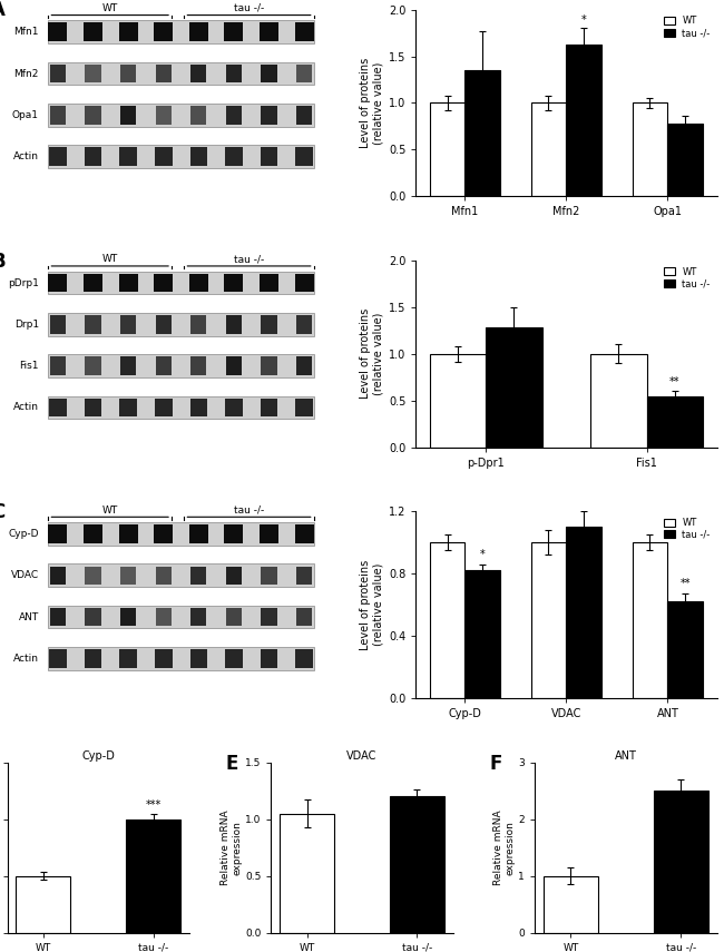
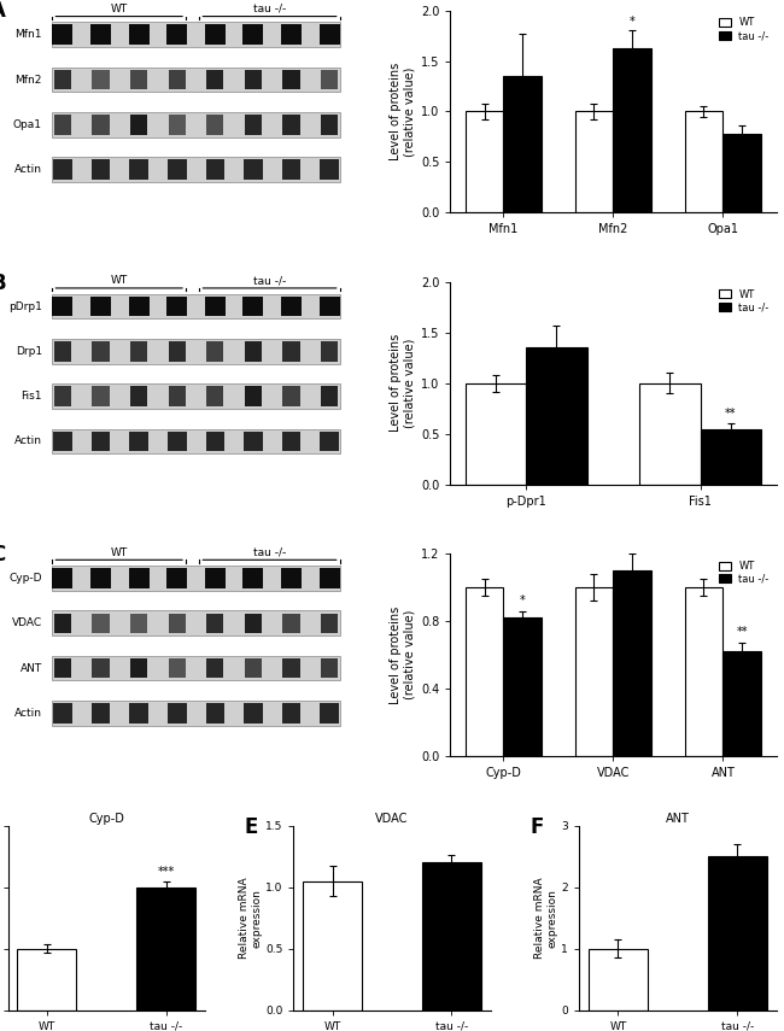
tau -/-/p-Dpr1: 1.28 -> 1.35
